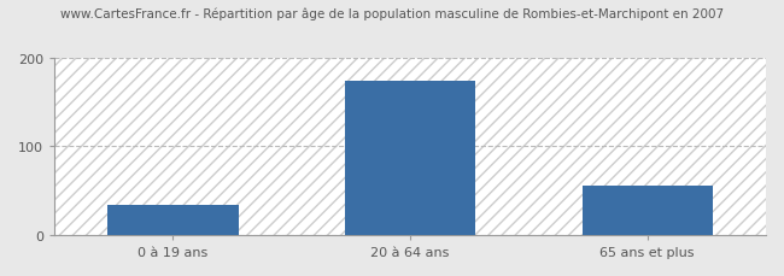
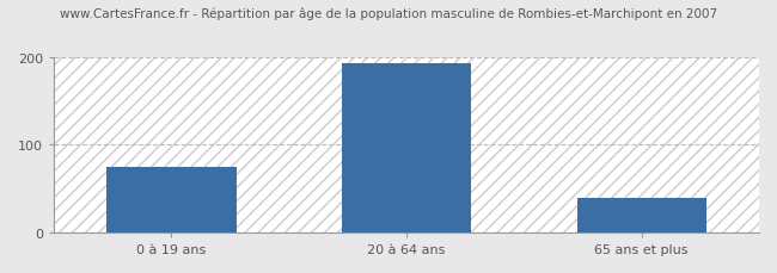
0 à 19 ans: 34 -> 75
20 à 64 ans: 174 -> 193
65 ans et plus: 56 -> 40
